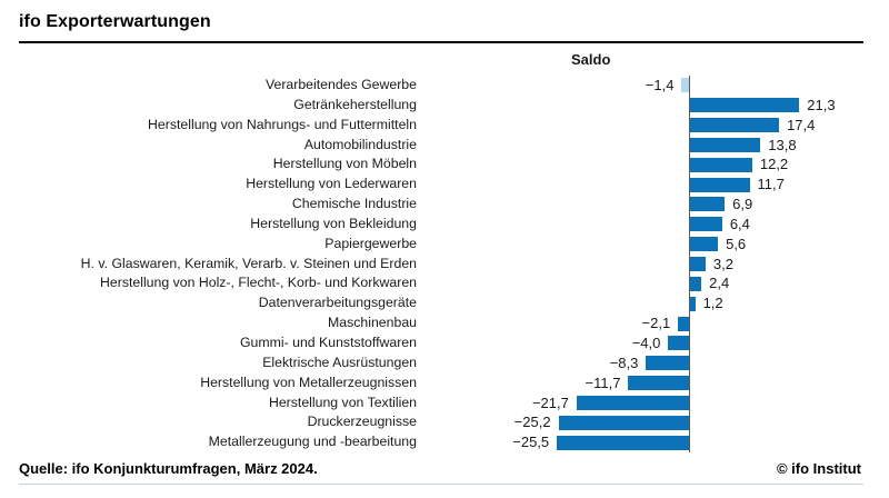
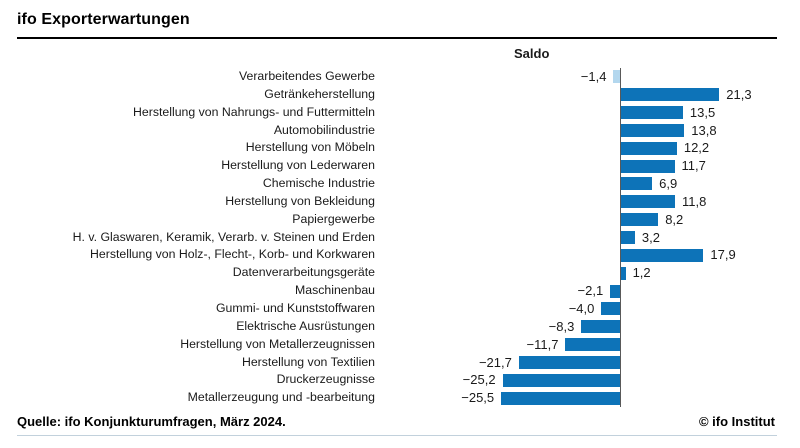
Herstellung von Nahrungs- und Futtermitteln: 17,4 -> 13,5
Herstellung von Bekleidung: 6,4 -> 11,8
Papiergewerbe: 5,6 -> 8,2
Herstellung von Holz-, Flecht-, Korb- und Korkwaren: 2,4 -> 17,9
